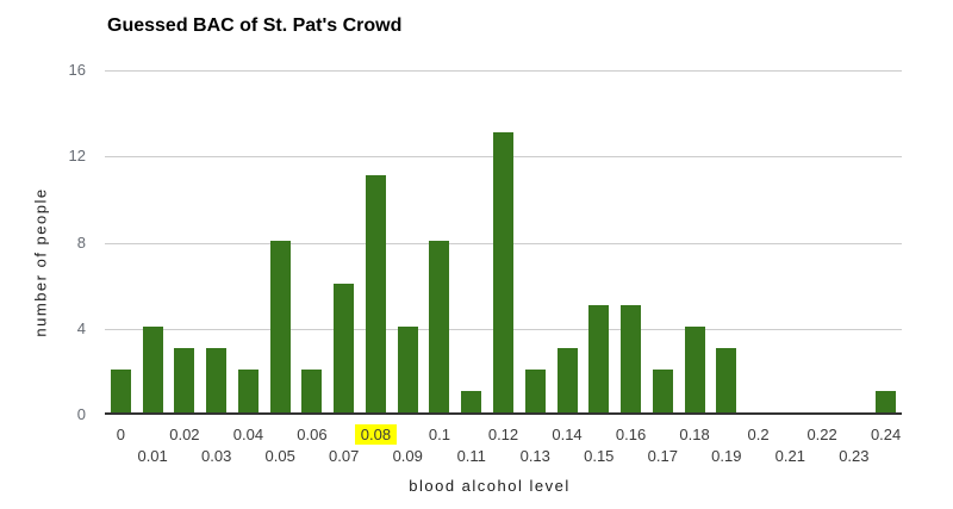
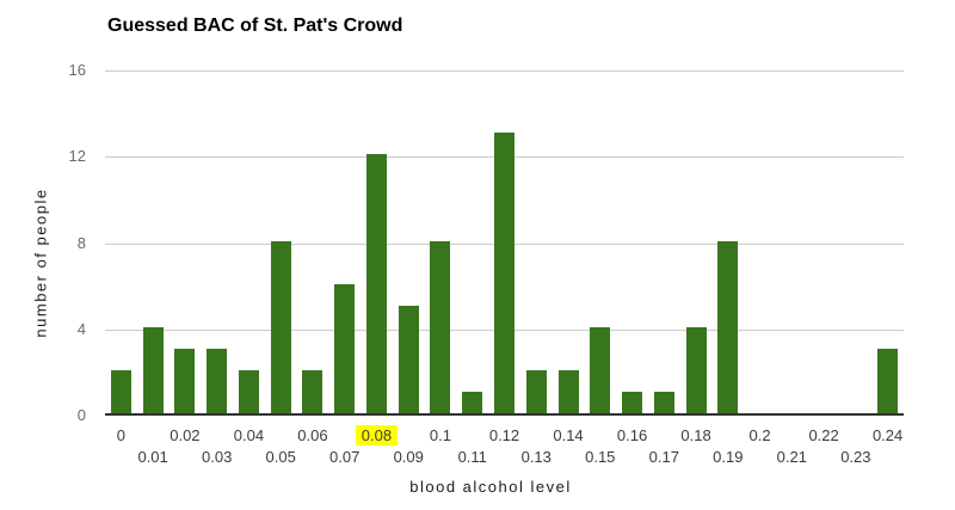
0.08: 11 -> 12
0.09: 4 -> 5
0.14: 3 -> 2
0.15: 5 -> 4
0.16: 5 -> 1
0.17: 2 -> 1
0.19: 3 -> 8
0.24: 1 -> 3
